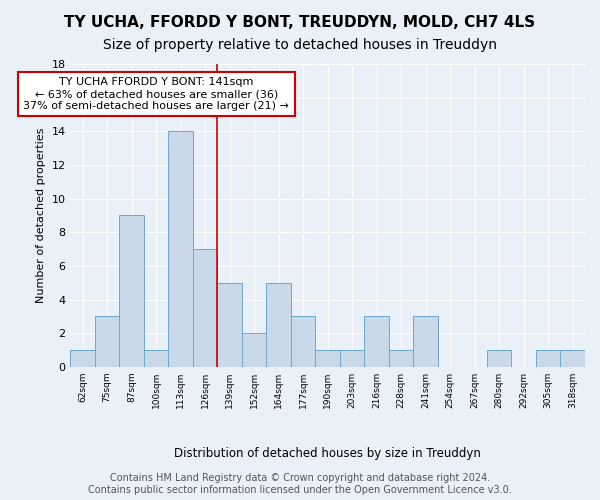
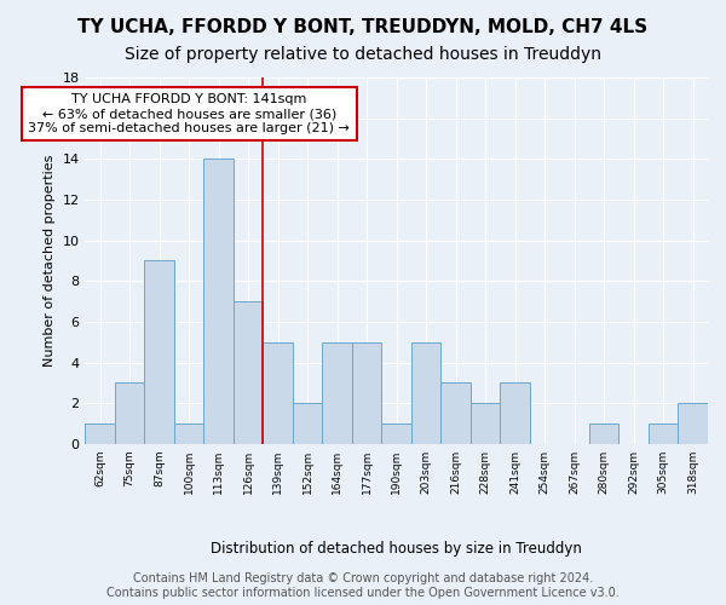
177sqm: 3 -> 5
203sqm: 1 -> 5
228sqm: 1 -> 2
318sqm: 1 -> 2
